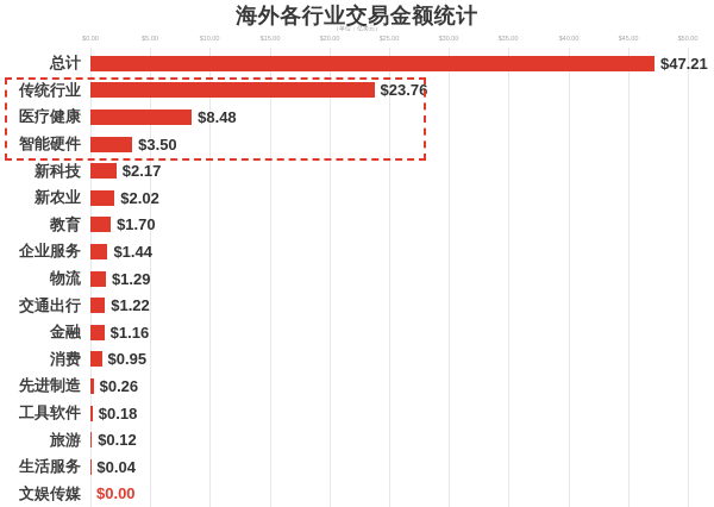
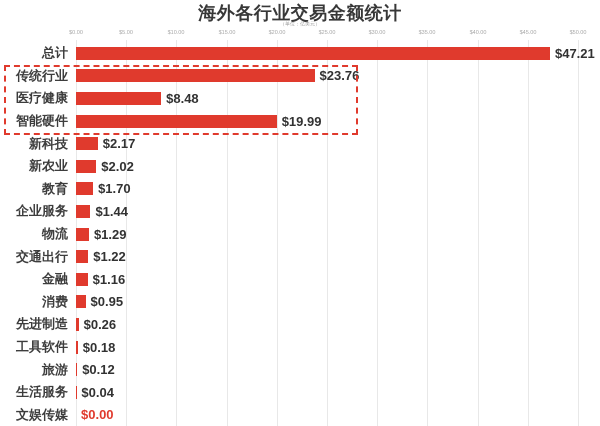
智能硬件: $3.50 -> $19.99
